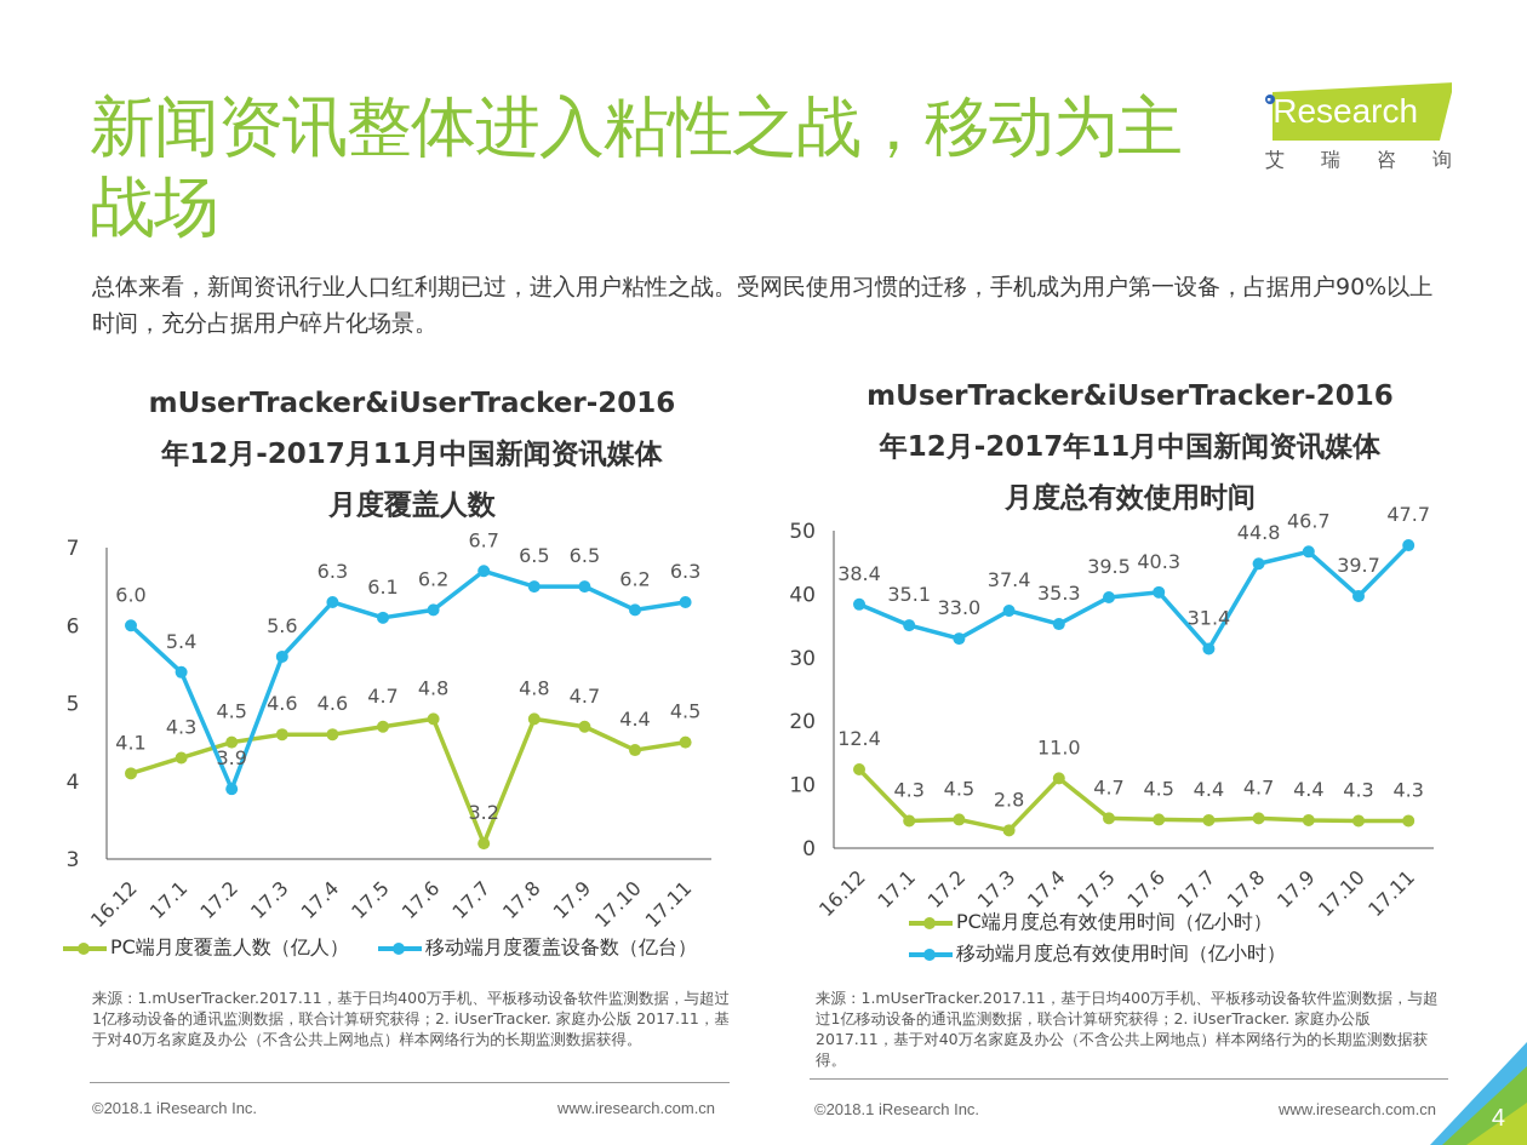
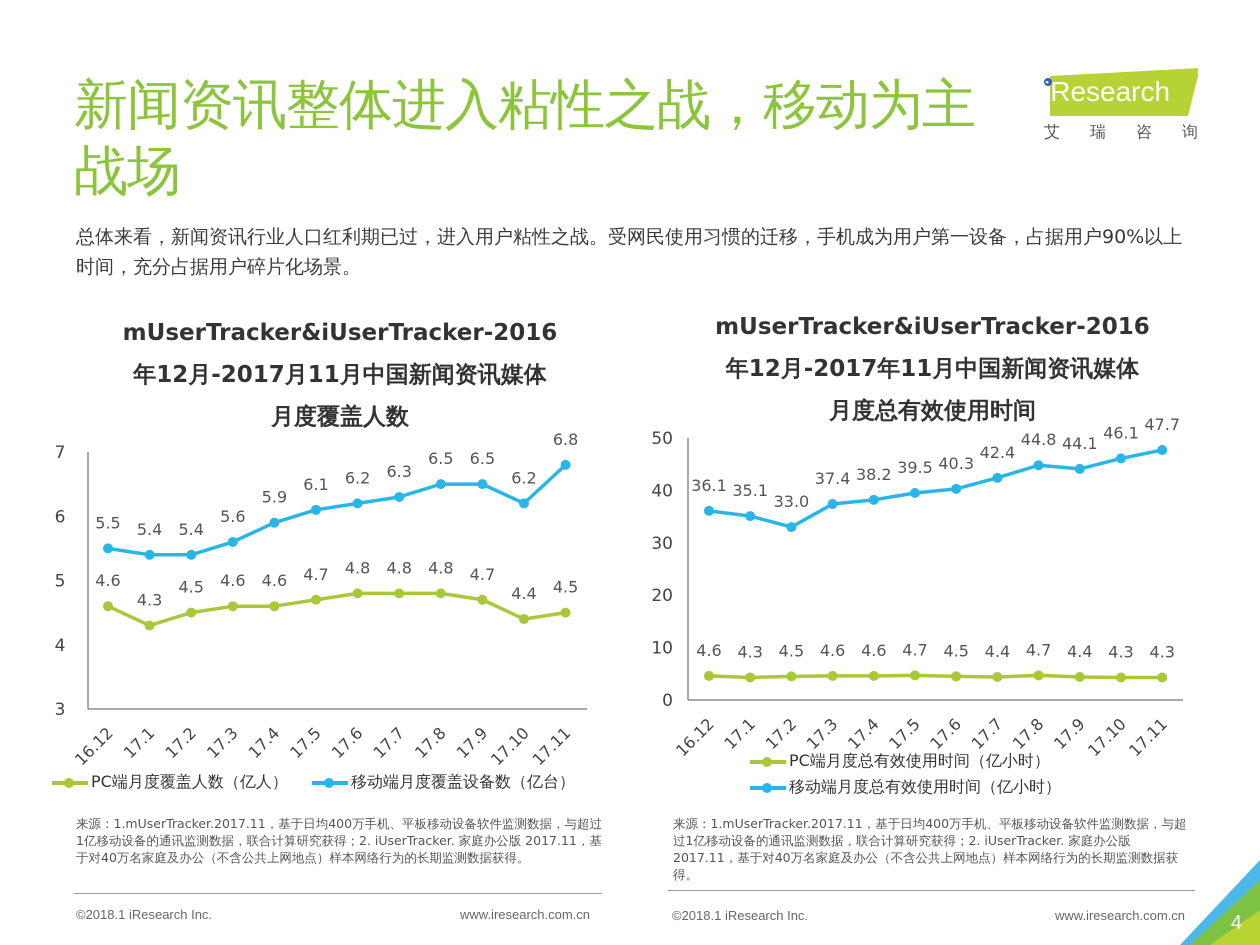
mUserTracker&iUserTracker-2016年12月-2017月11月中国新闻资讯媒体月度覆盖人数/PC端月度覆盖人数（亿人）/16.12: 4.1 -> 4.6
mUserTracker&iUserTracker-2016年12月-2017月11月中国新闻资讯媒体月度覆盖人数/移动端月度覆盖设备数（亿台）/16.12: 6.0 -> 5.5
mUserTracker&iUserTracker-2016年12月-2017月11月中国新闻资讯媒体月度覆盖人数/移动端月度覆盖设备数（亿台）/17.2: 3.9 -> 5.4
mUserTracker&iUserTracker-2016年12月-2017月11月中国新闻资讯媒体月度覆盖人数/移动端月度覆盖设备数（亿台）/17.4: 6.3 -> 5.9
mUserTracker&iUserTracker-2016年12月-2017月11月中国新闻资讯媒体月度覆盖人数/PC端月度覆盖人数（亿人）/17.7: 3.2 -> 4.8
mUserTracker&iUserTracker-2016年12月-2017月11月中国新闻资讯媒体月度覆盖人数/移动端月度覆盖设备数（亿台）/17.7: 6.7 -> 6.3
mUserTracker&iUserTracker-2016年12月-2017月11月中国新闻资讯媒体月度覆盖人数/移动端月度覆盖设备数（亿台）/17.11: 6.3 -> 6.8
mUserTracker&iUserTracker-2016年12月-2017年11月中国新闻资讯媒体月度总有效使用时间/PC端月度总有效使用时间（亿小时）/16.12: 12.4 -> 4.6
mUserTracker&iUserTracker-2016年12月-2017年11月中国新闻资讯媒体月度总有效使用时间/移动端月度总有效使用时间（亿小时）/16.12: 38.4 -> 36.1
mUserTracker&iUserTracker-2016年12月-2017年11月中国新闻资讯媒体月度总有效使用时间/PC端月度总有效使用时间（亿小时）/17.3: 2.8 -> 4.6
mUserTracker&iUserTracker-2016年12月-2017年11月中国新闻资讯媒体月度总有效使用时间/PC端月度总有效使用时间（亿小时）/17.4: 11.0 -> 4.6
mUserTracker&iUserTracker-2016年12月-2017年11月中国新闻资讯媒体月度总有效使用时间/移动端月度总有效使用时间（亿小时）/17.4: 35.3 -> 38.2
mUserTracker&iUserTracker-2016年12月-2017年11月中国新闻资讯媒体月度总有效使用时间/移动端月度总有效使用时间（亿小时）/17.7: 31.4 -> 42.4
mUserTracker&iUserTracker-2016年12月-2017年11月中国新闻资讯媒体月度总有效使用时间/移动端月度总有效使用时间（亿小时）/17.9: 46.7 -> 44.1
mUserTracker&iUserTracker-2016年12月-2017年11月中国新闻资讯媒体月度总有效使用时间/移动端月度总有效使用时间（亿小时）/17.10: 39.7 -> 46.1
